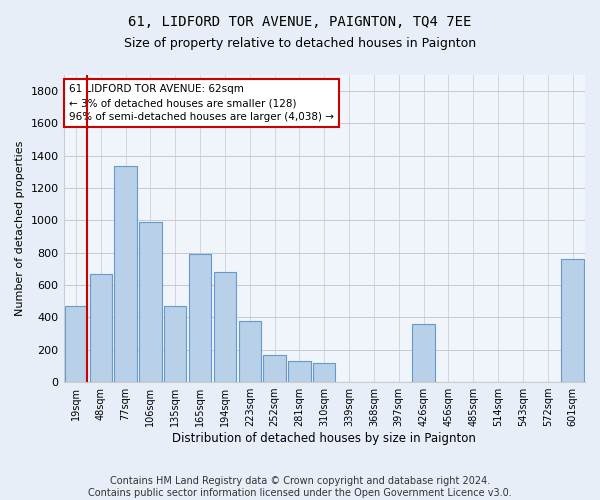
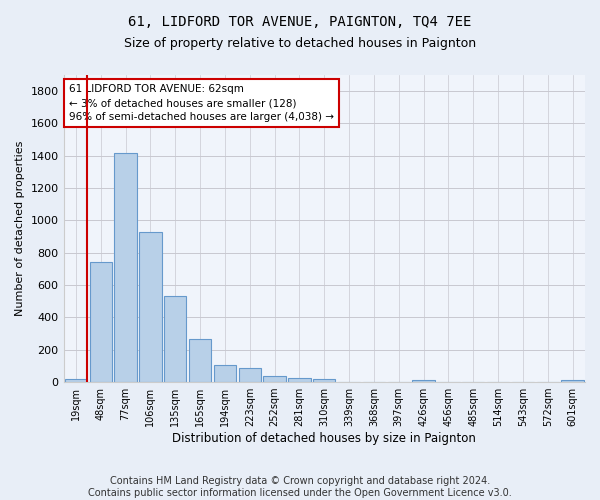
19sqm: 470 -> 20
48sqm: 670 -> 740
77sqm: 1340 -> 1420
106sqm: 990 -> 930
135sqm: 470 -> 530
165sqm: 790 -> 260
194sqm: 680 -> 100
223sqm: 380 -> 90
252sqm: 170 -> 40
281sqm: 130 -> 30
310sqm: 120 -> 20
426sqm: 360 -> 20
601sqm: 760 -> 20
